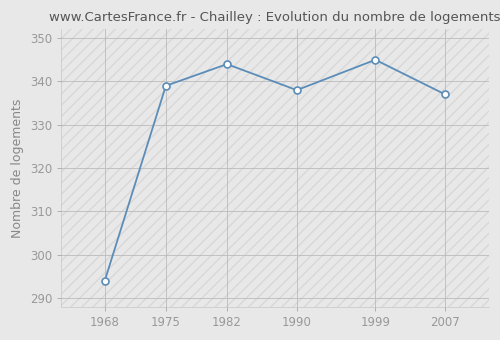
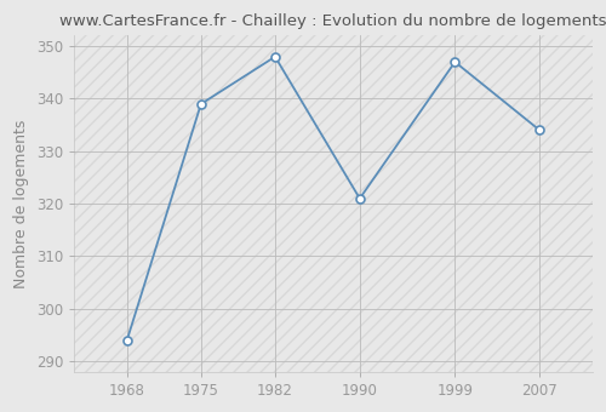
1982: 344 -> 348
1990: 338 -> 321
1999: 345 -> 347
2007: 337 -> 334
